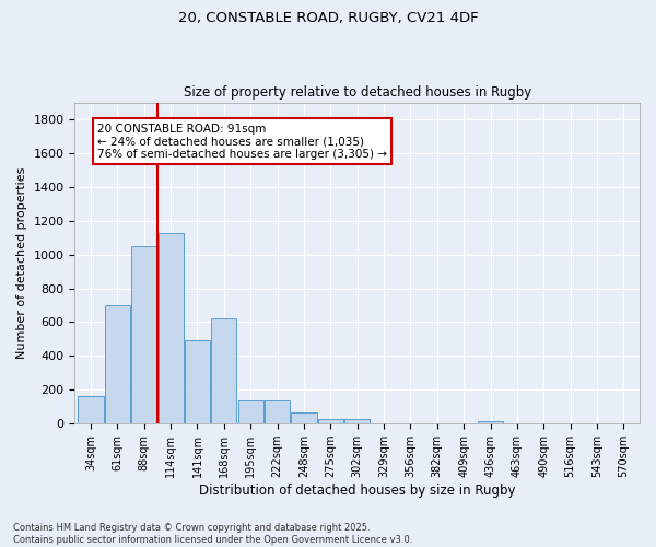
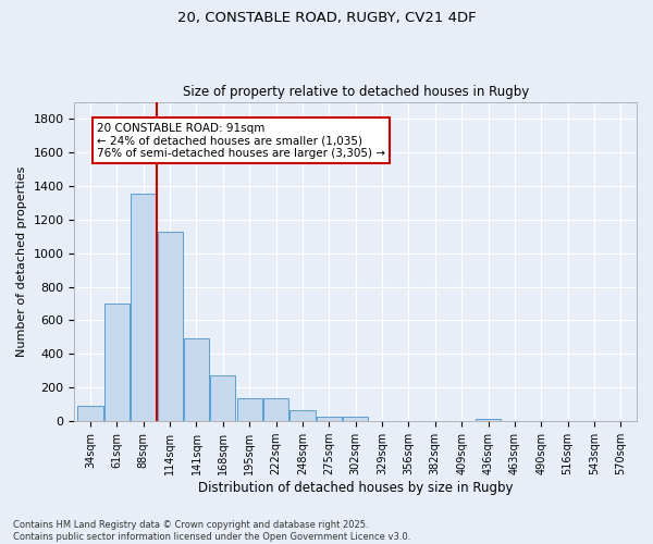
34sqm: 160 -> 100
88sqm: 1050 -> 1360
168sqm: 620 -> 270
